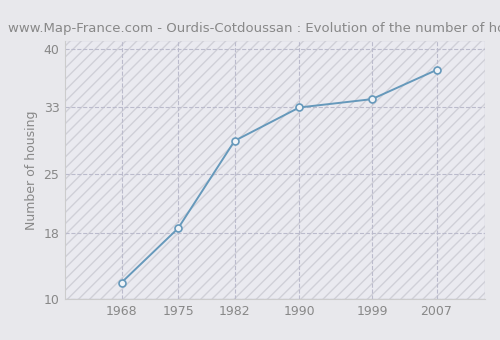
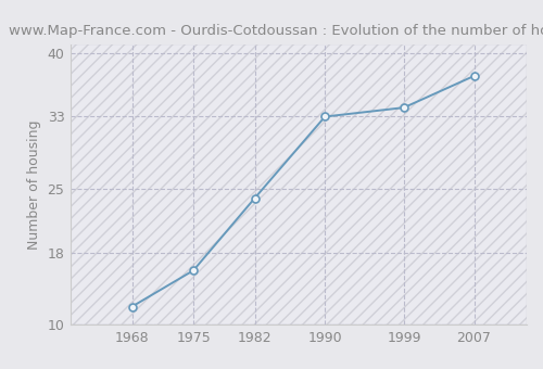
1975: 18.5 -> 16.0
1982: 29.0 -> 24.0
